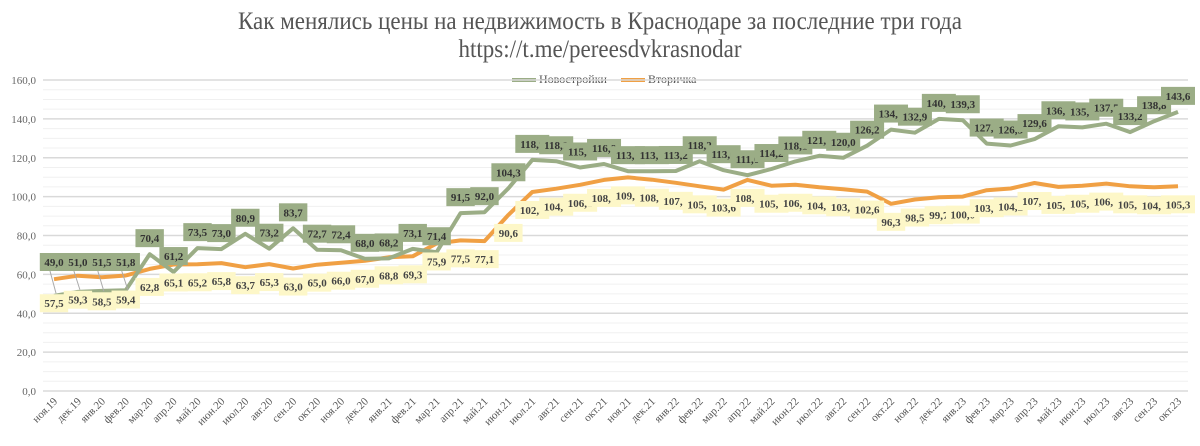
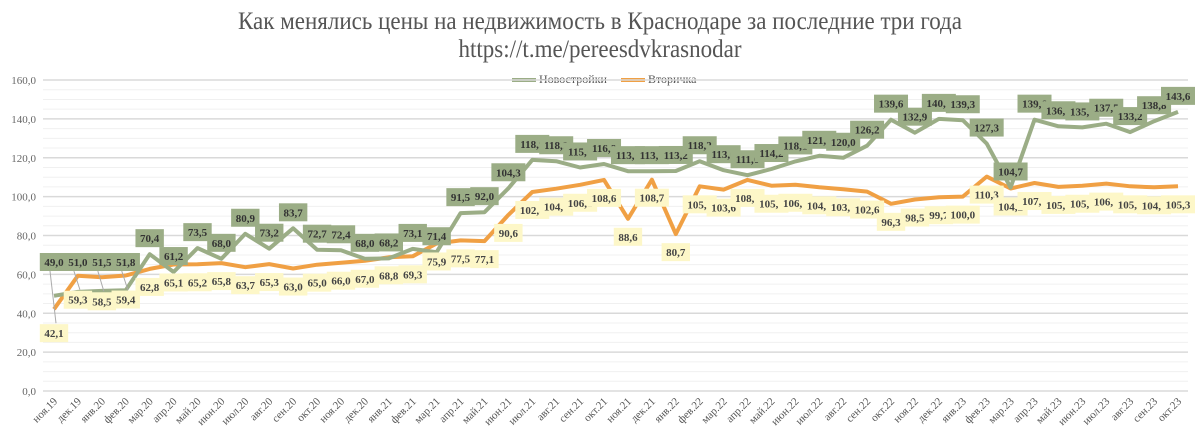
Вторичка/ноя.19: 57,5 -> 42,1
Новостройки/июн.20: 73,0 -> 68,0
Вторичка/ноя.21: 109,9 -> 88,6
Вторичка/янв.22: 107,1 -> 80,7
Новостройки/окт.22: 134,5 -> 139,6
Вторичка/фев.23: 103,3 -> 110,3
Новостройки/мар.23: 126,3 -> 104,7
Новостройки/апр.23: 129,6 -> 139,6
